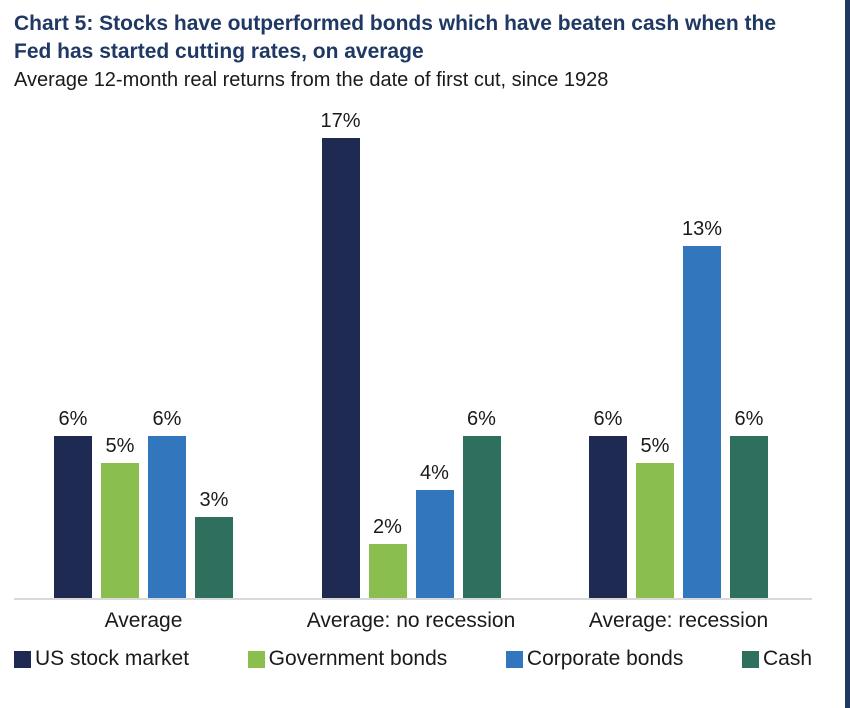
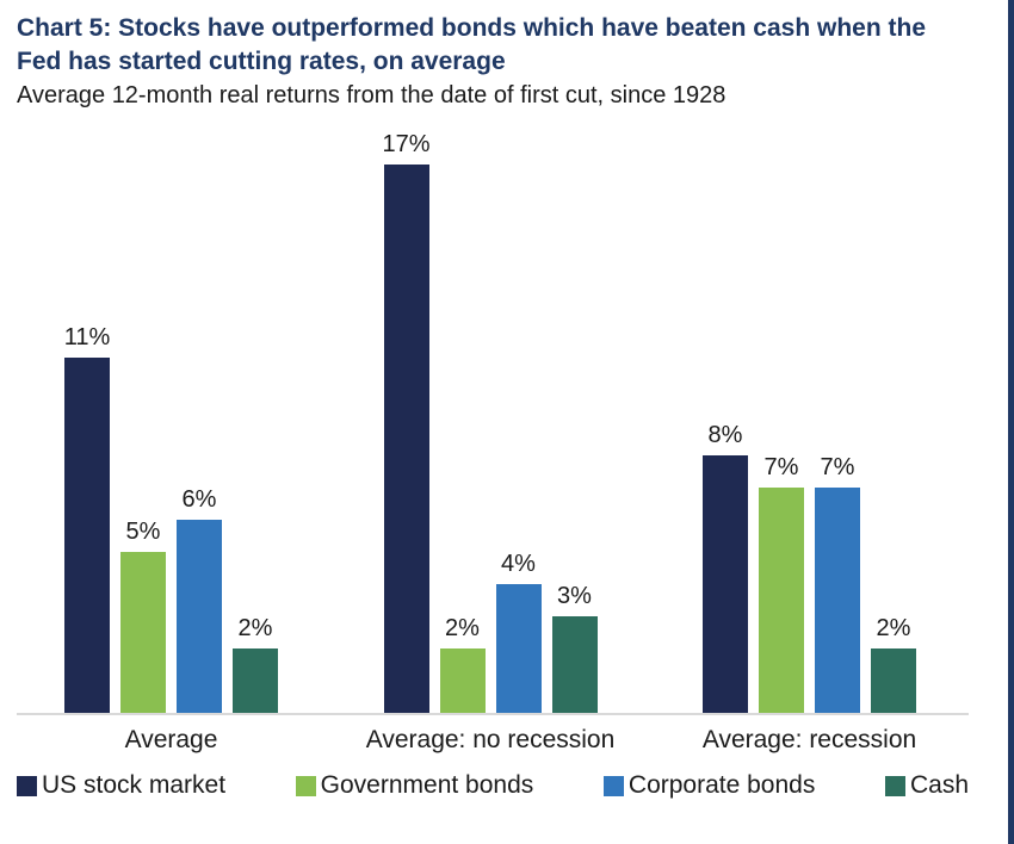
US stock market/Average: 6% -> 11%
Cash/Average: 3% -> 2%
Cash/Average: no recession: 6% -> 3%
US stock market/Average: recession: 6% -> 8%
Government bonds/Average: recession: 5% -> 7%
Corporate bonds/Average: recession: 13% -> 7%
Cash/Average: recession: 6% -> 2%
